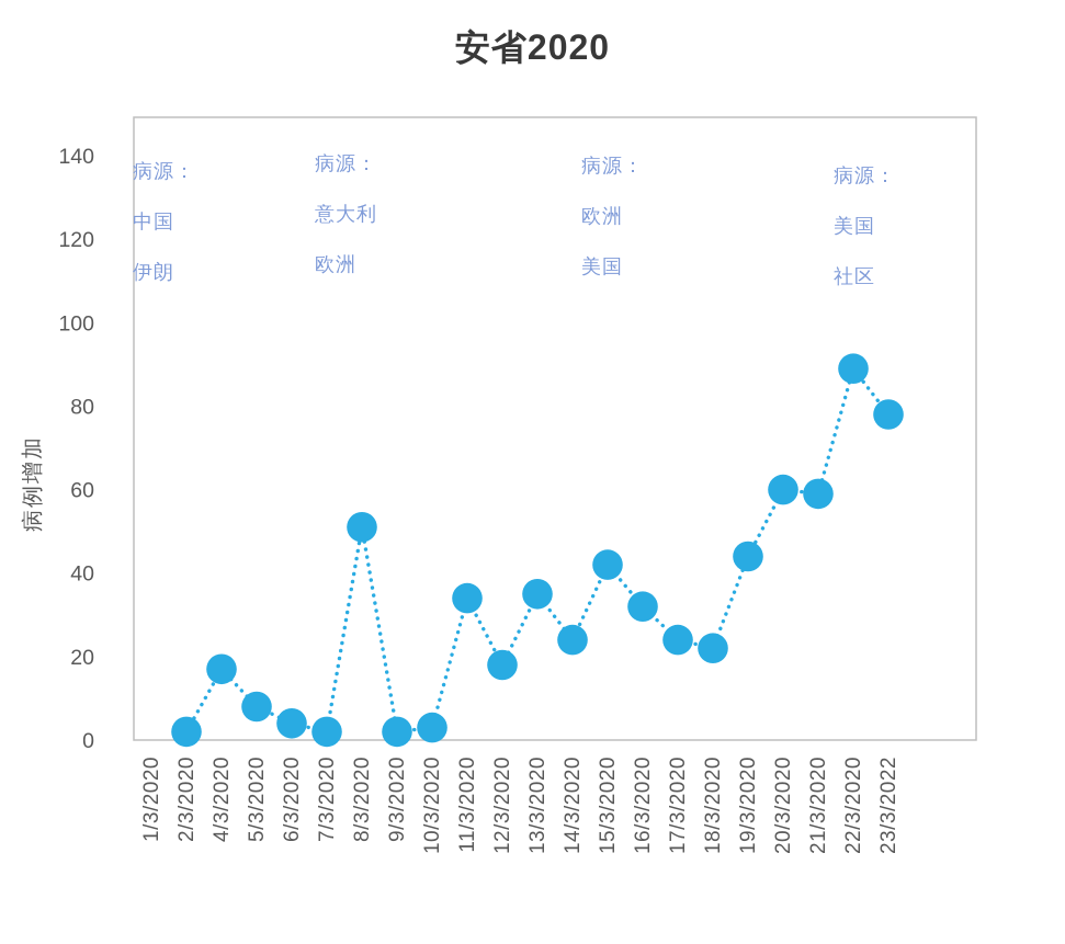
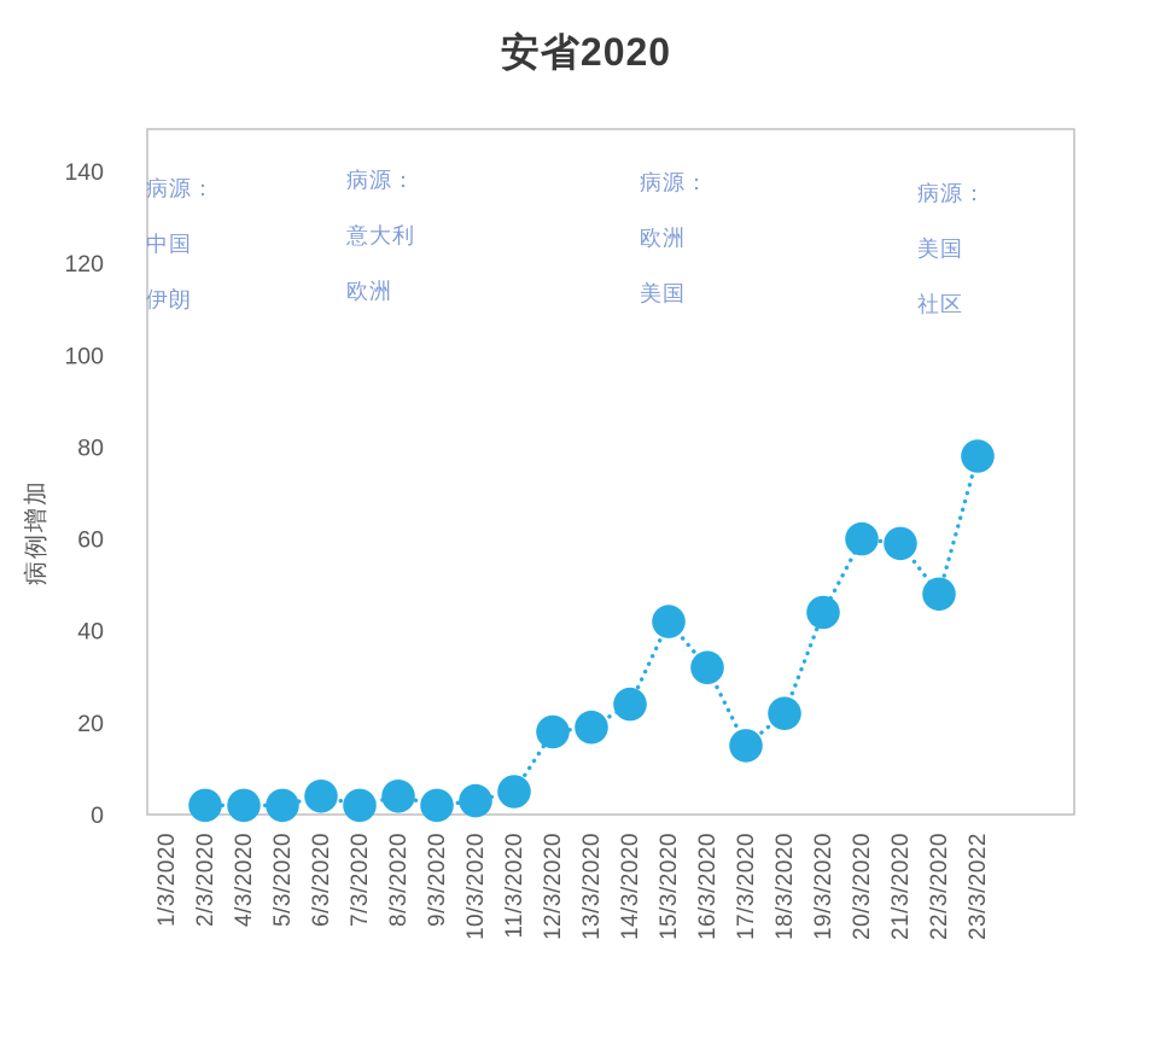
4/3/2020: 17 -> 2
5/3/2020: 8 -> 2
8/3/2020: 51 -> 4
11/3/2020: 34 -> 5
13/3/2020: 35 -> 19
17/3/2020: 24 -> 15
22/3/2020: 89 -> 48
